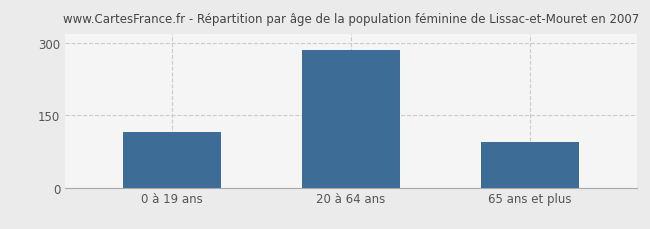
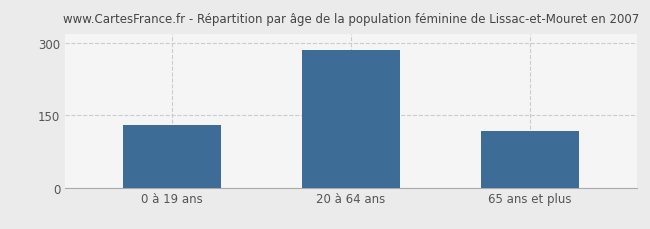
0 à 19 ans: 115 -> 130
65 ans et plus: 95 -> 118
